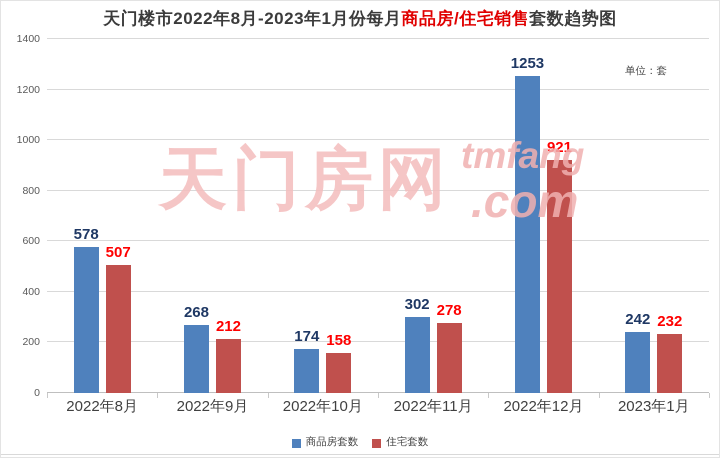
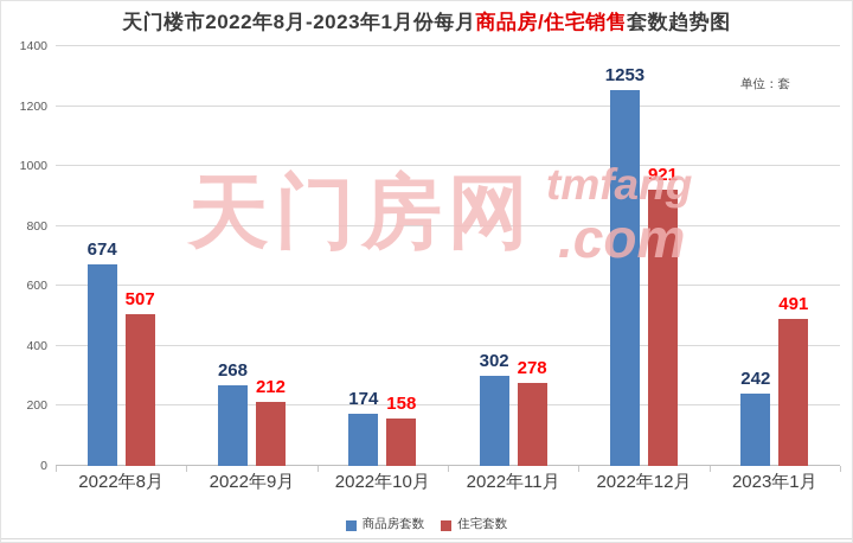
商品房套数/2022年8月: 578 -> 674
住宅套数/2023年1月: 232 -> 491
